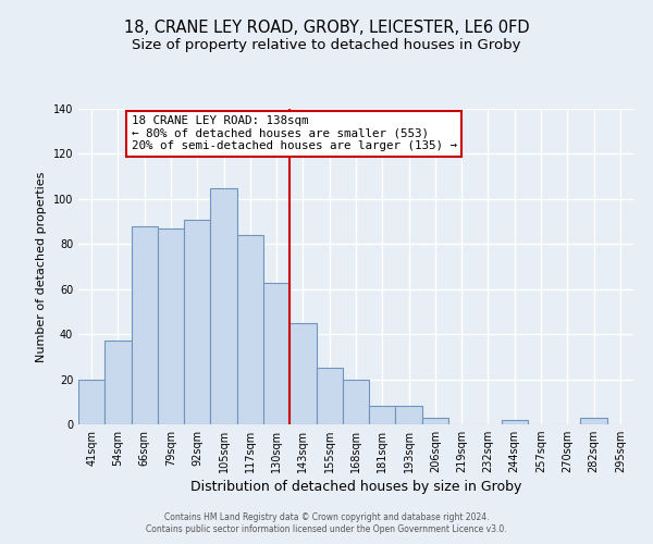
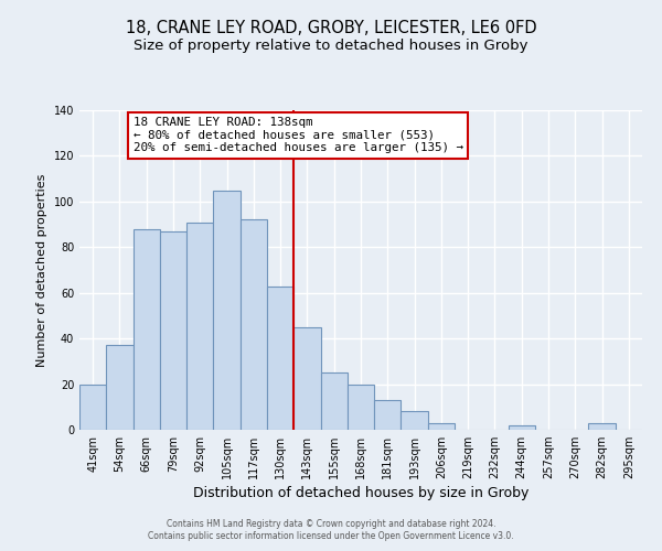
117sqm: 84 -> 92
181sqm: 8 -> 13
